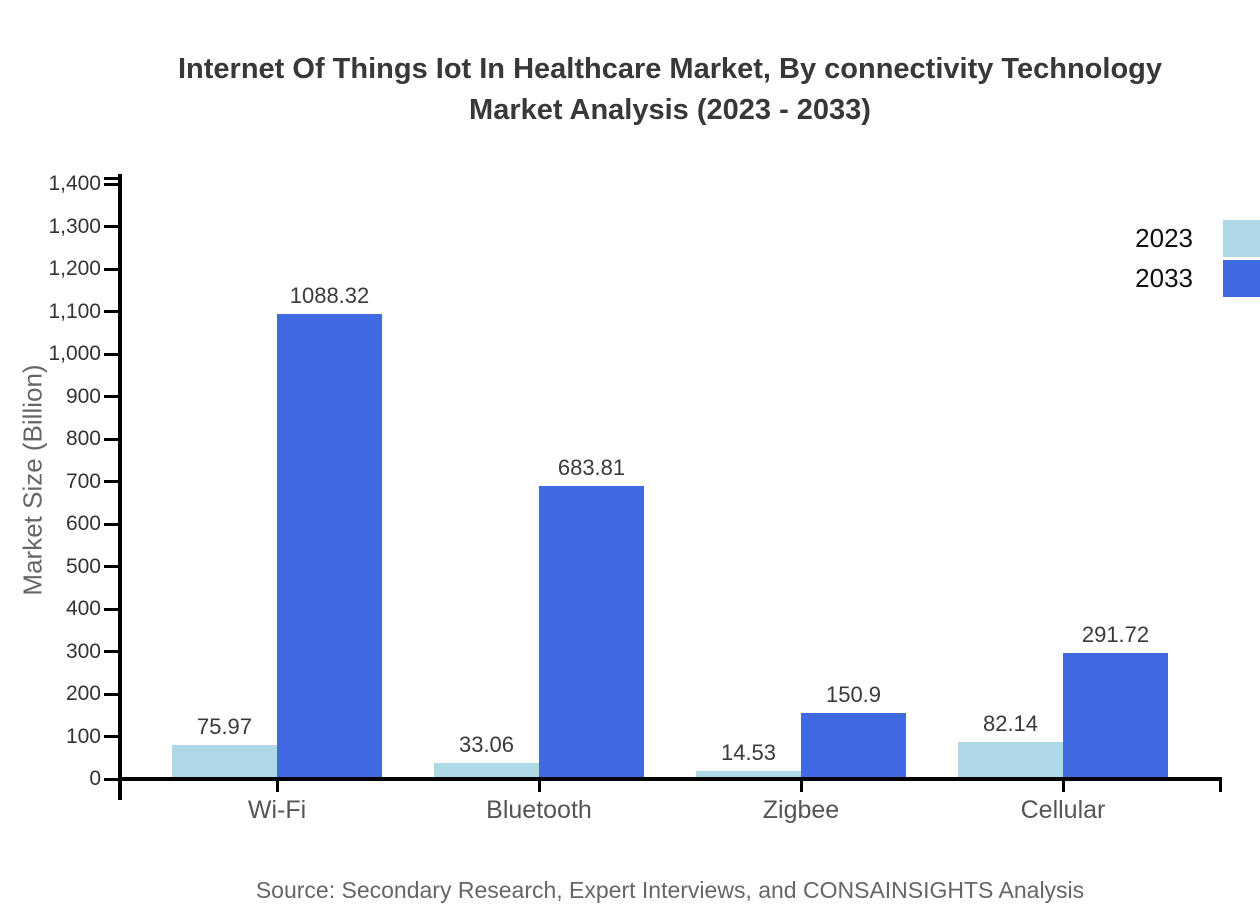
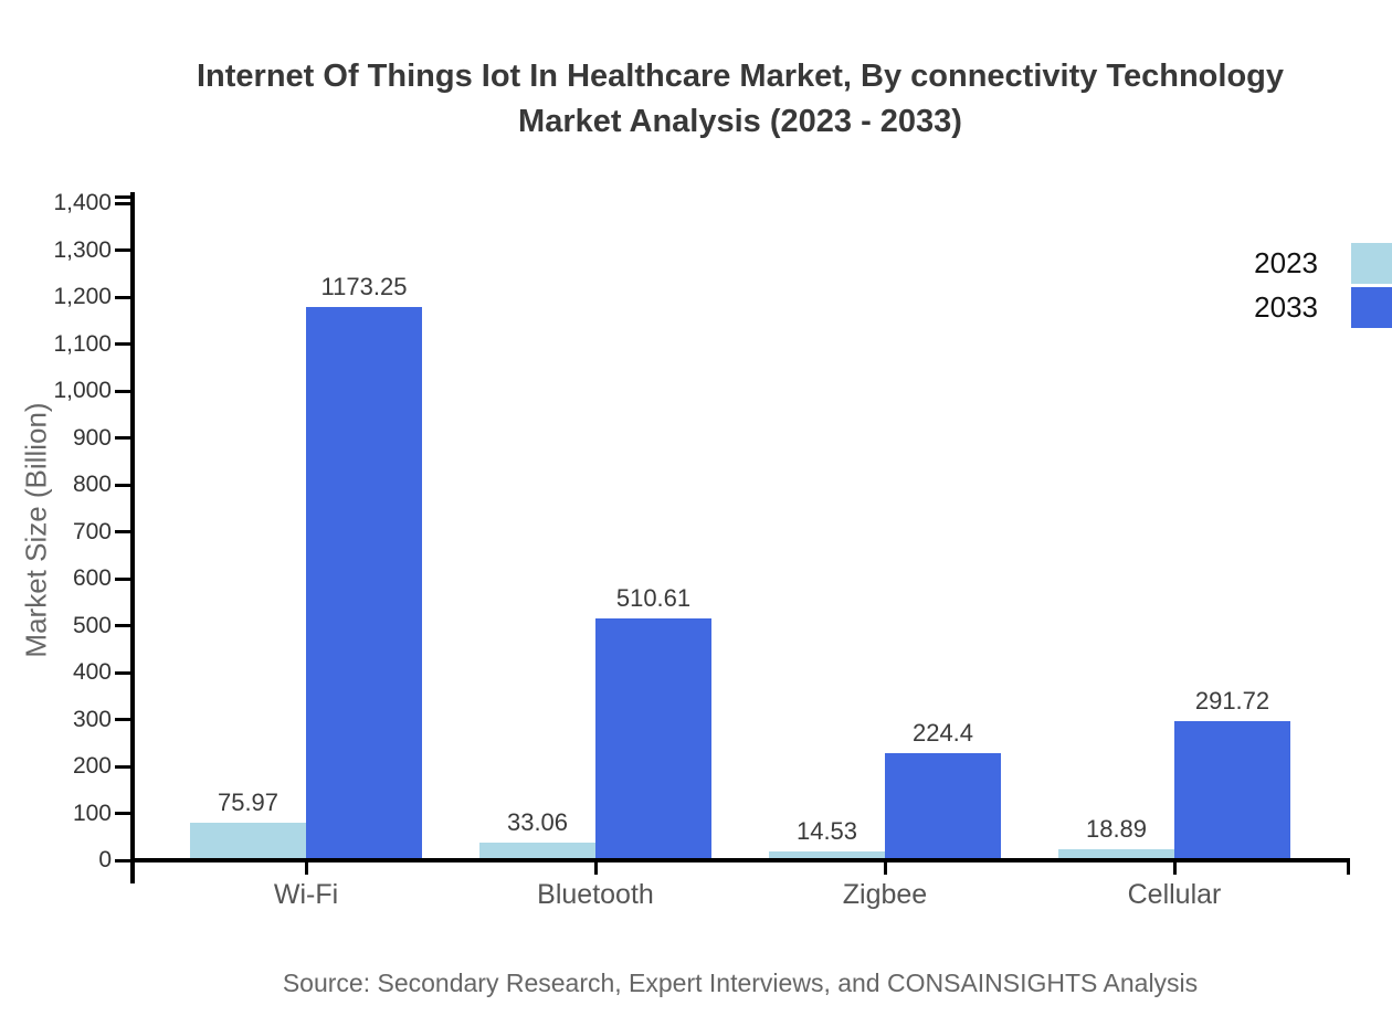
2033/Wi-Fi: 1088.32 -> 1173.25
2033/Bluetooth: 683.81 -> 510.61
2033/Zigbee: 150.9 -> 224.4
2023/Cellular: 82.14 -> 18.89
